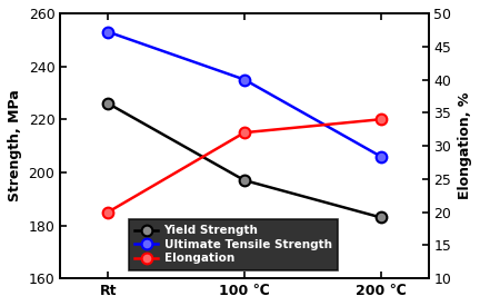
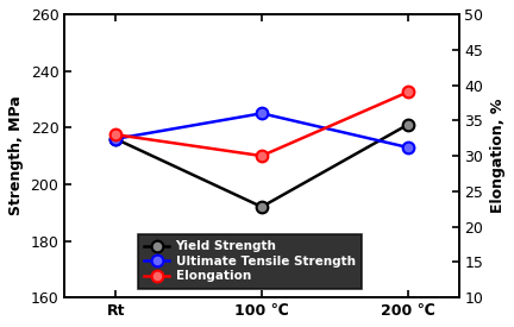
Yield Strength/Rt: 226 -> 216
Ultimate Tensile Strength/Rt: 253 -> 216
Elongation/Rt: 20 -> 33
Yield Strength/100 ℃: 197 -> 192
Ultimate Tensile Strength/100 ℃: 235 -> 225
Elongation/100 ℃: 32 -> 30
Yield Strength/200 ℃: 183 -> 221
Ultimate Tensile Strength/200 ℃: 206 -> 213
Elongation/200 ℃: 34 -> 39
